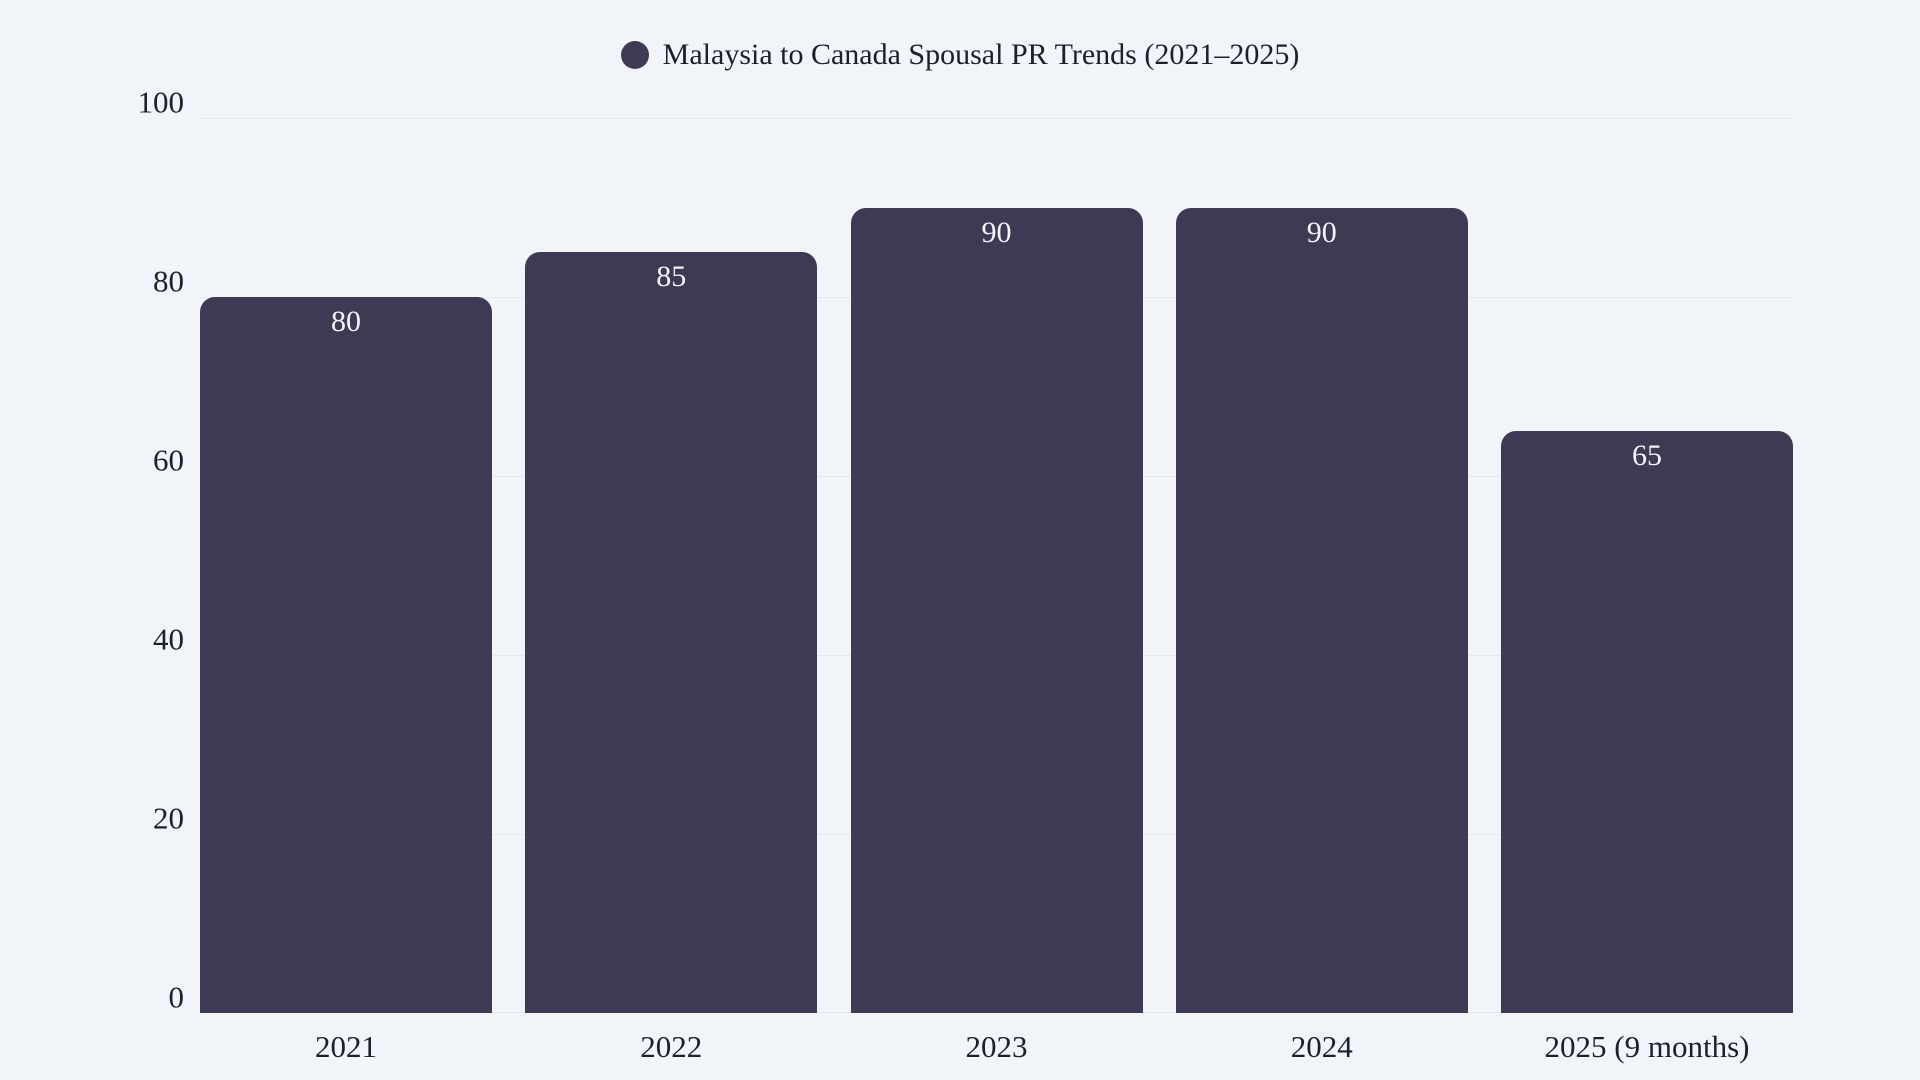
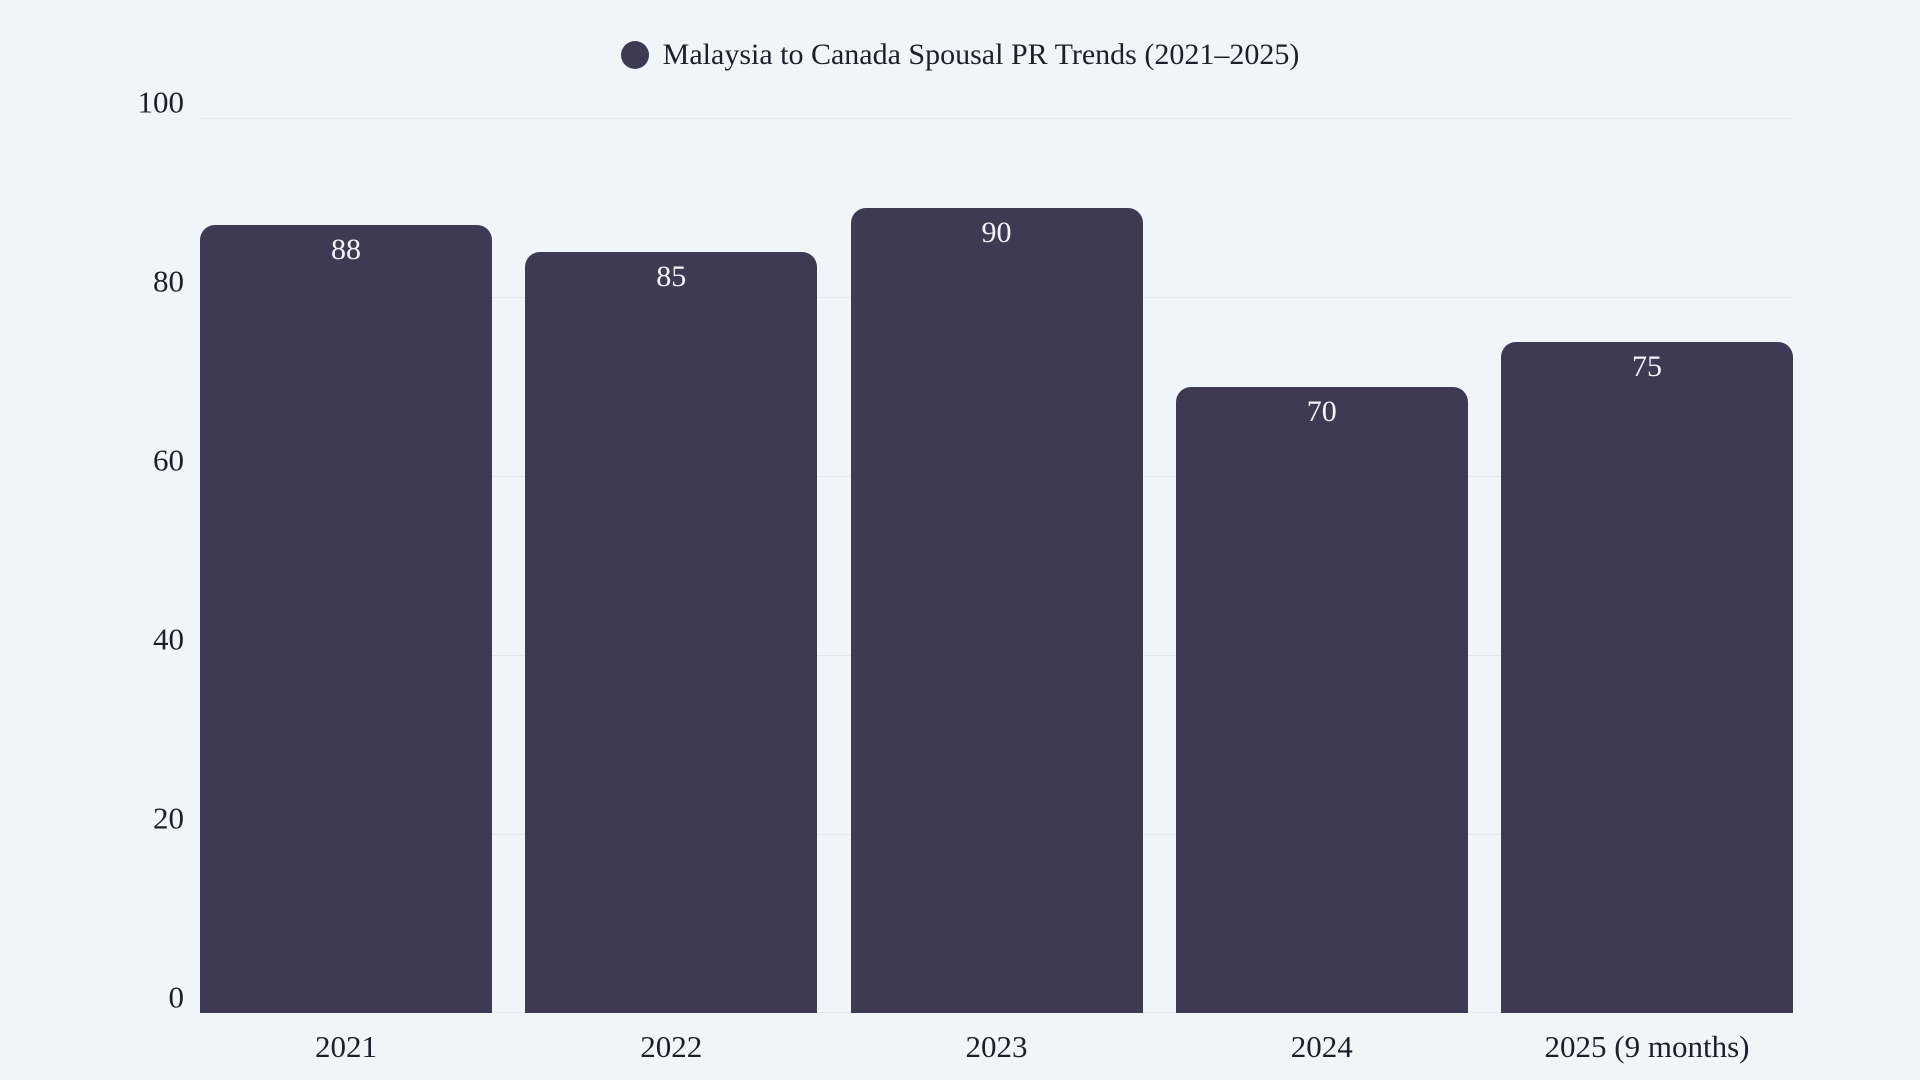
2021: 80 -> 88
2024: 90 -> 70
2025 (9 months): 65 -> 75
